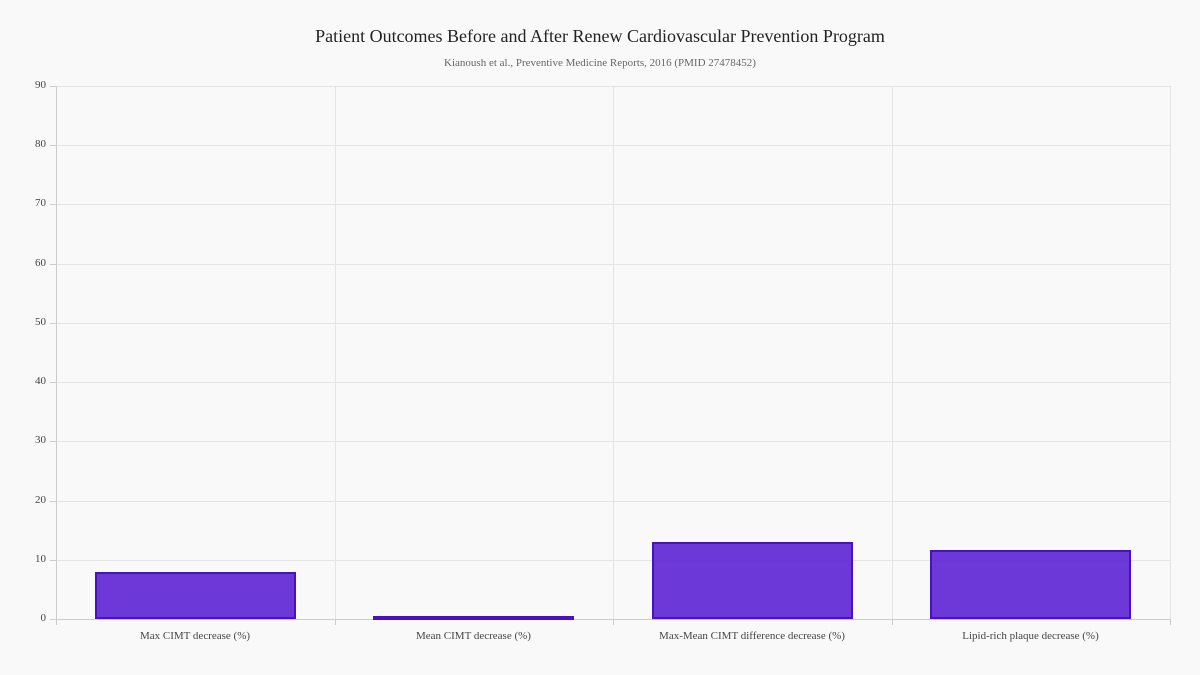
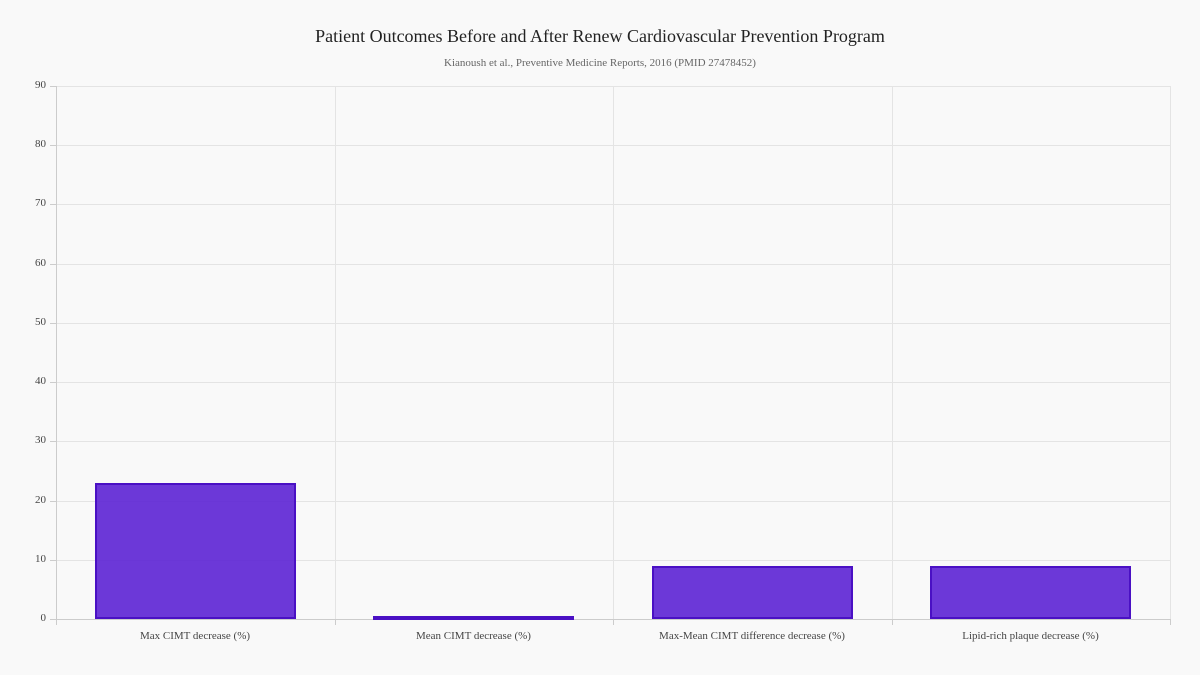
Max CIMT decrease (%): 8 -> 23
Max-Mean CIMT difference decrease (%): 13 -> 9
Lipid-rich plaque decrease (%): 12 -> 9
